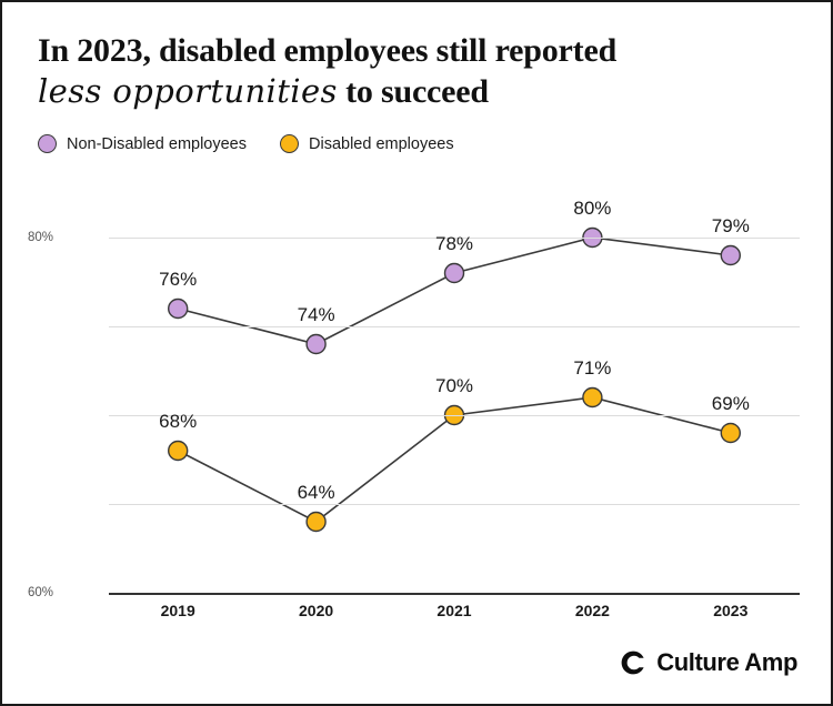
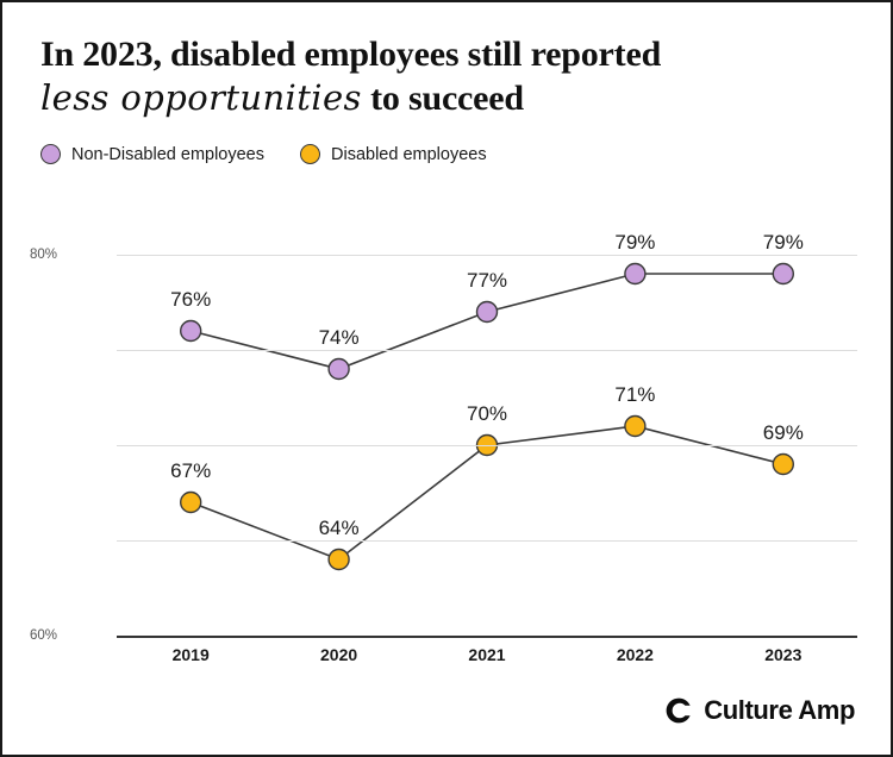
Disabled employees/2019: 68% -> 67%
Non-Disabled employees/2021: 78% -> 77%
Non-Disabled employees/2022: 80% -> 79%
